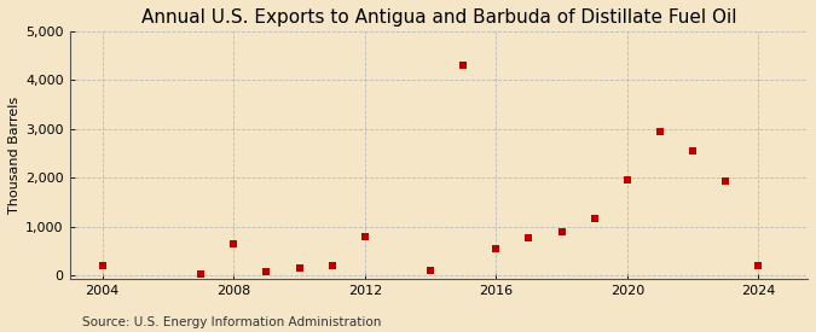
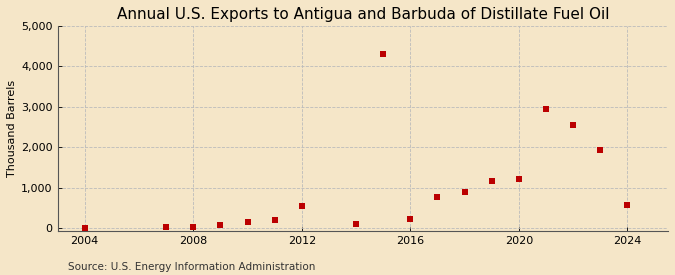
2004: 200 -> 0
2008: 650 -> 20
2012: 800 -> 560
2016: 550 -> 220
2020: 1,950 -> 1,220
2024: 200 -> 570
